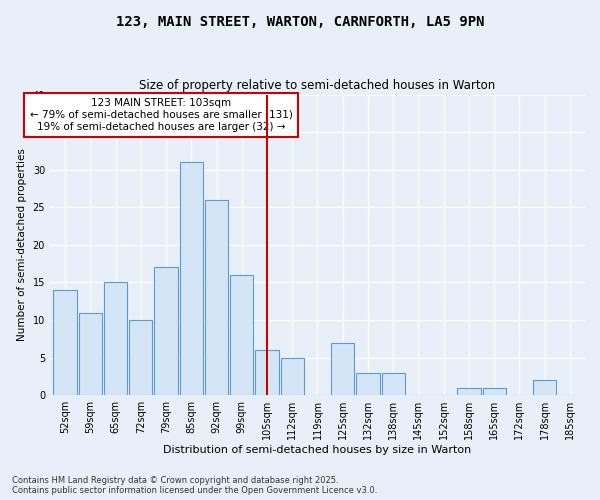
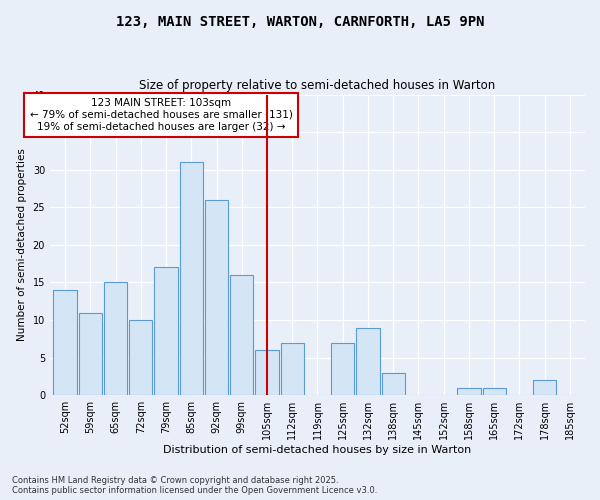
112sqm: 5 -> 7
132sqm: 3 -> 9
